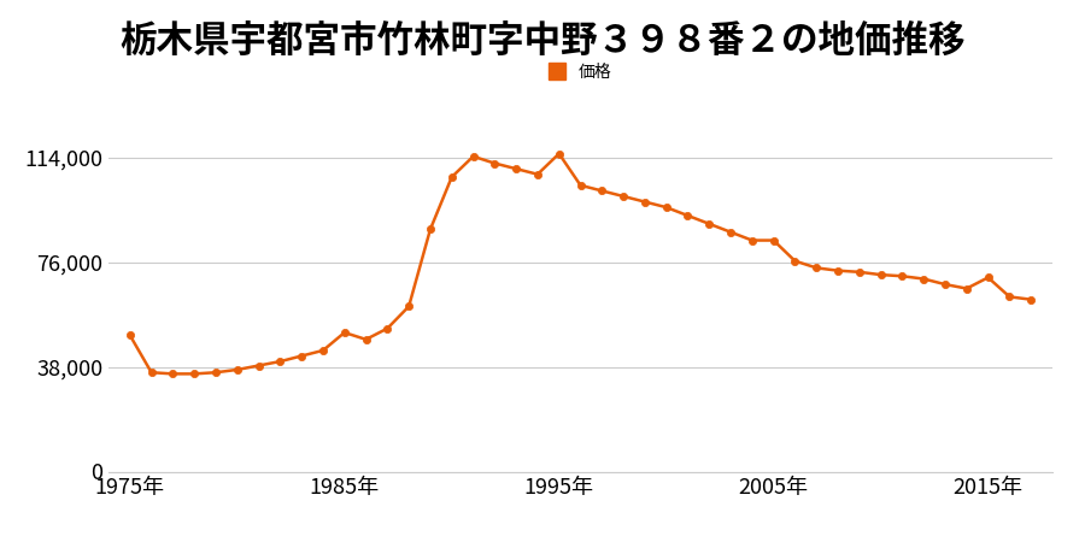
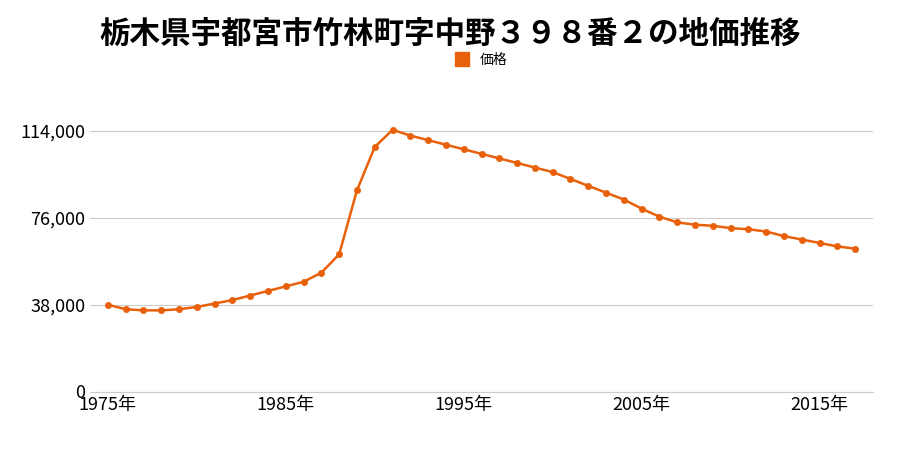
1975年: 49,500 -> 38,000
1985年: 50,500 -> 46,000
1995年: 115,500 -> 106,000
2005年: 84,000 -> 80,000
2015年: 70,500 -> 65,000
